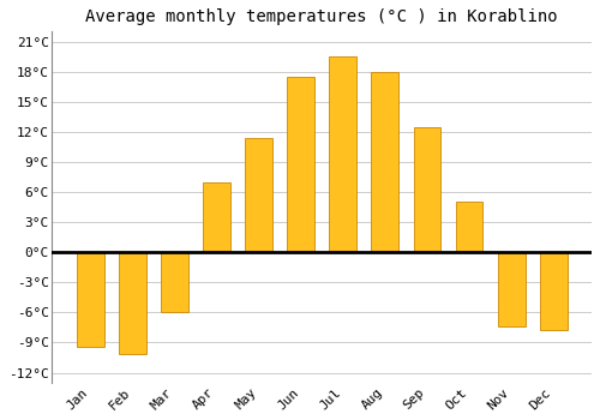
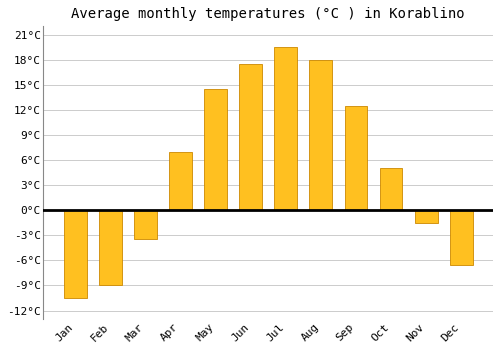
Jan: -9.4°C -> -10.5°C
Feb: -10.2°C -> -9.0°C
Mar: -6.0°C -> -3.5°C
May: 11.4°C -> 14.5°C
Nov: -7.4°C -> -1.5°C
Dec: -7.8°C -> -6.5°C
